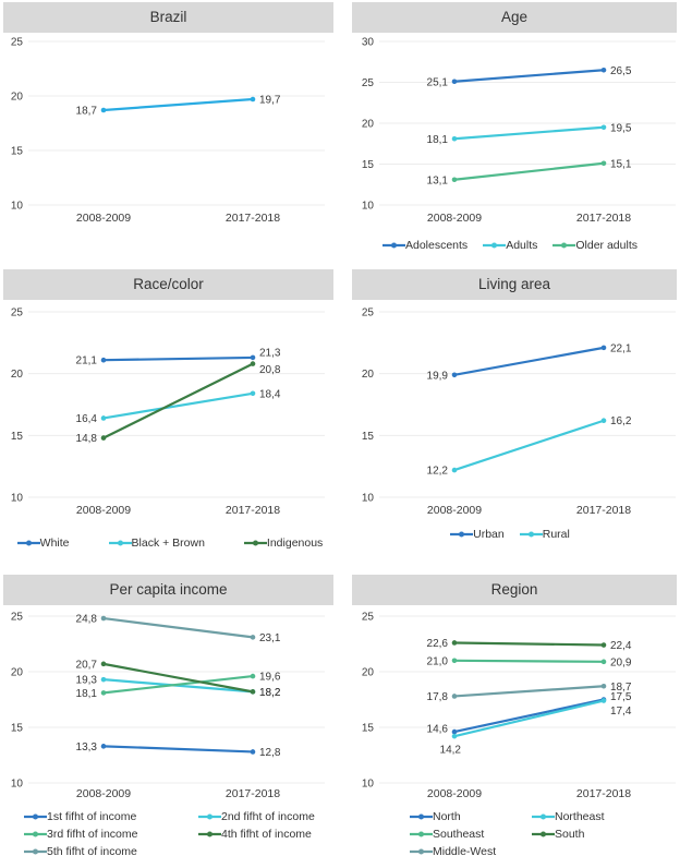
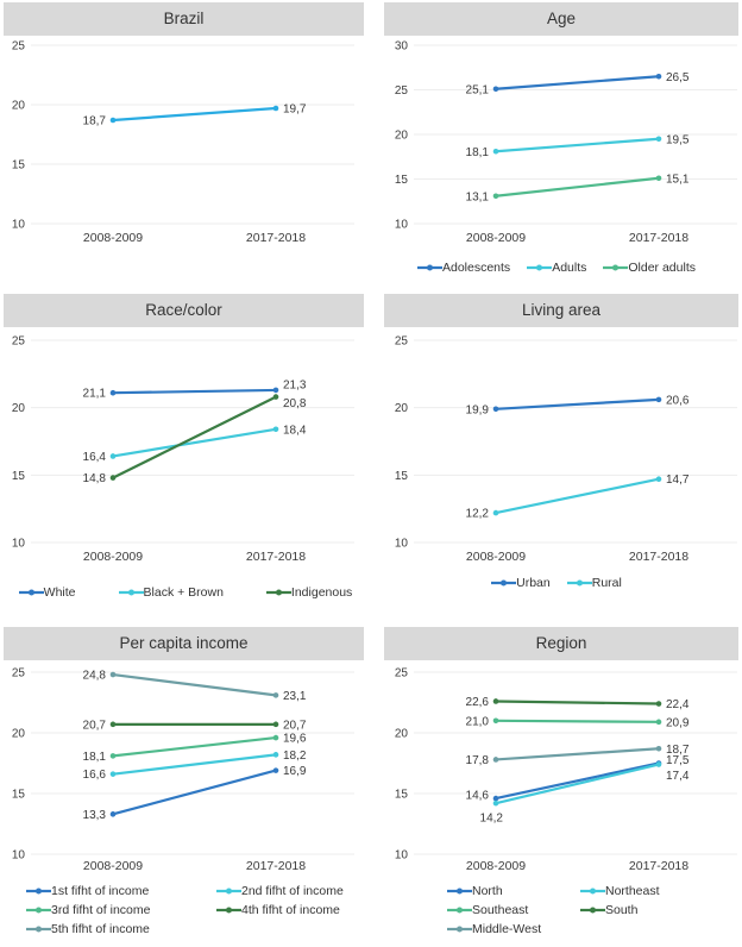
Living area/Urban/2017-2018: 22,1 -> 20,6
Living area/Rural/2017-2018: 16,2 -> 14,7
Per capita income/2nd fifht of income/2008-2009: 19,3 -> 16,6
Per capita income/1st fifht of income/2017-2018: 12,8 -> 16,9
Per capita income/4th fifht of income/2017-2018: 18,2 -> 20,7
